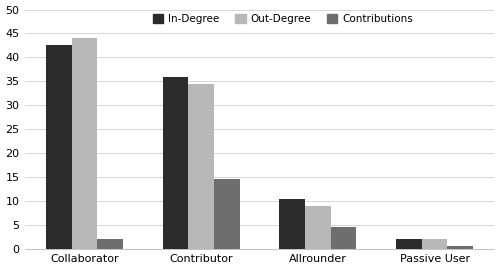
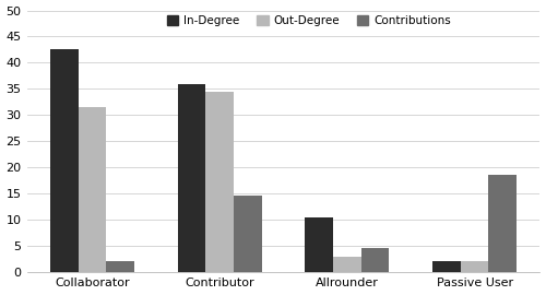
Out-Degree/Collaborator: 44.0 -> 31.5
Out-Degree/Allrounder: 9.0 -> 3.0
Contributions/Passive User: 0.5 -> 18.5
